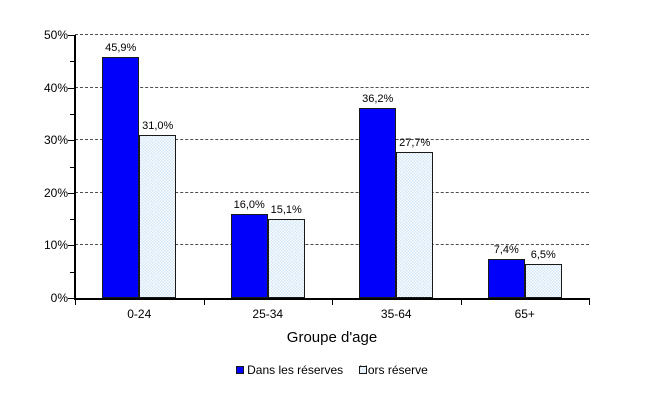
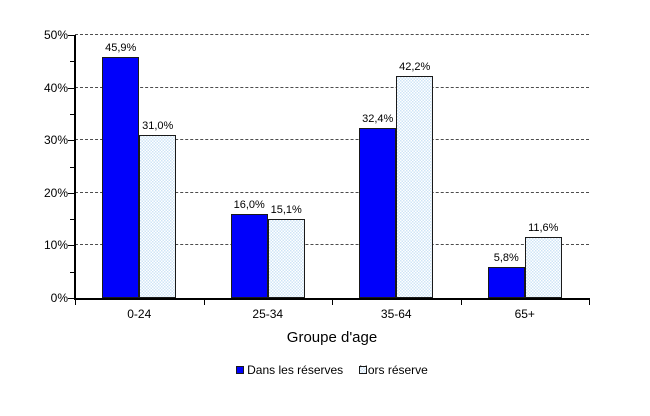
Dans les réserves/35-64: 36,2% -> 32,4%
Hors réserve/35-64: 27,7% -> 42,2%
Dans les réserves/65+: 7,4% -> 5,8%
Hors réserve/65+: 6,5% -> 11,6%
